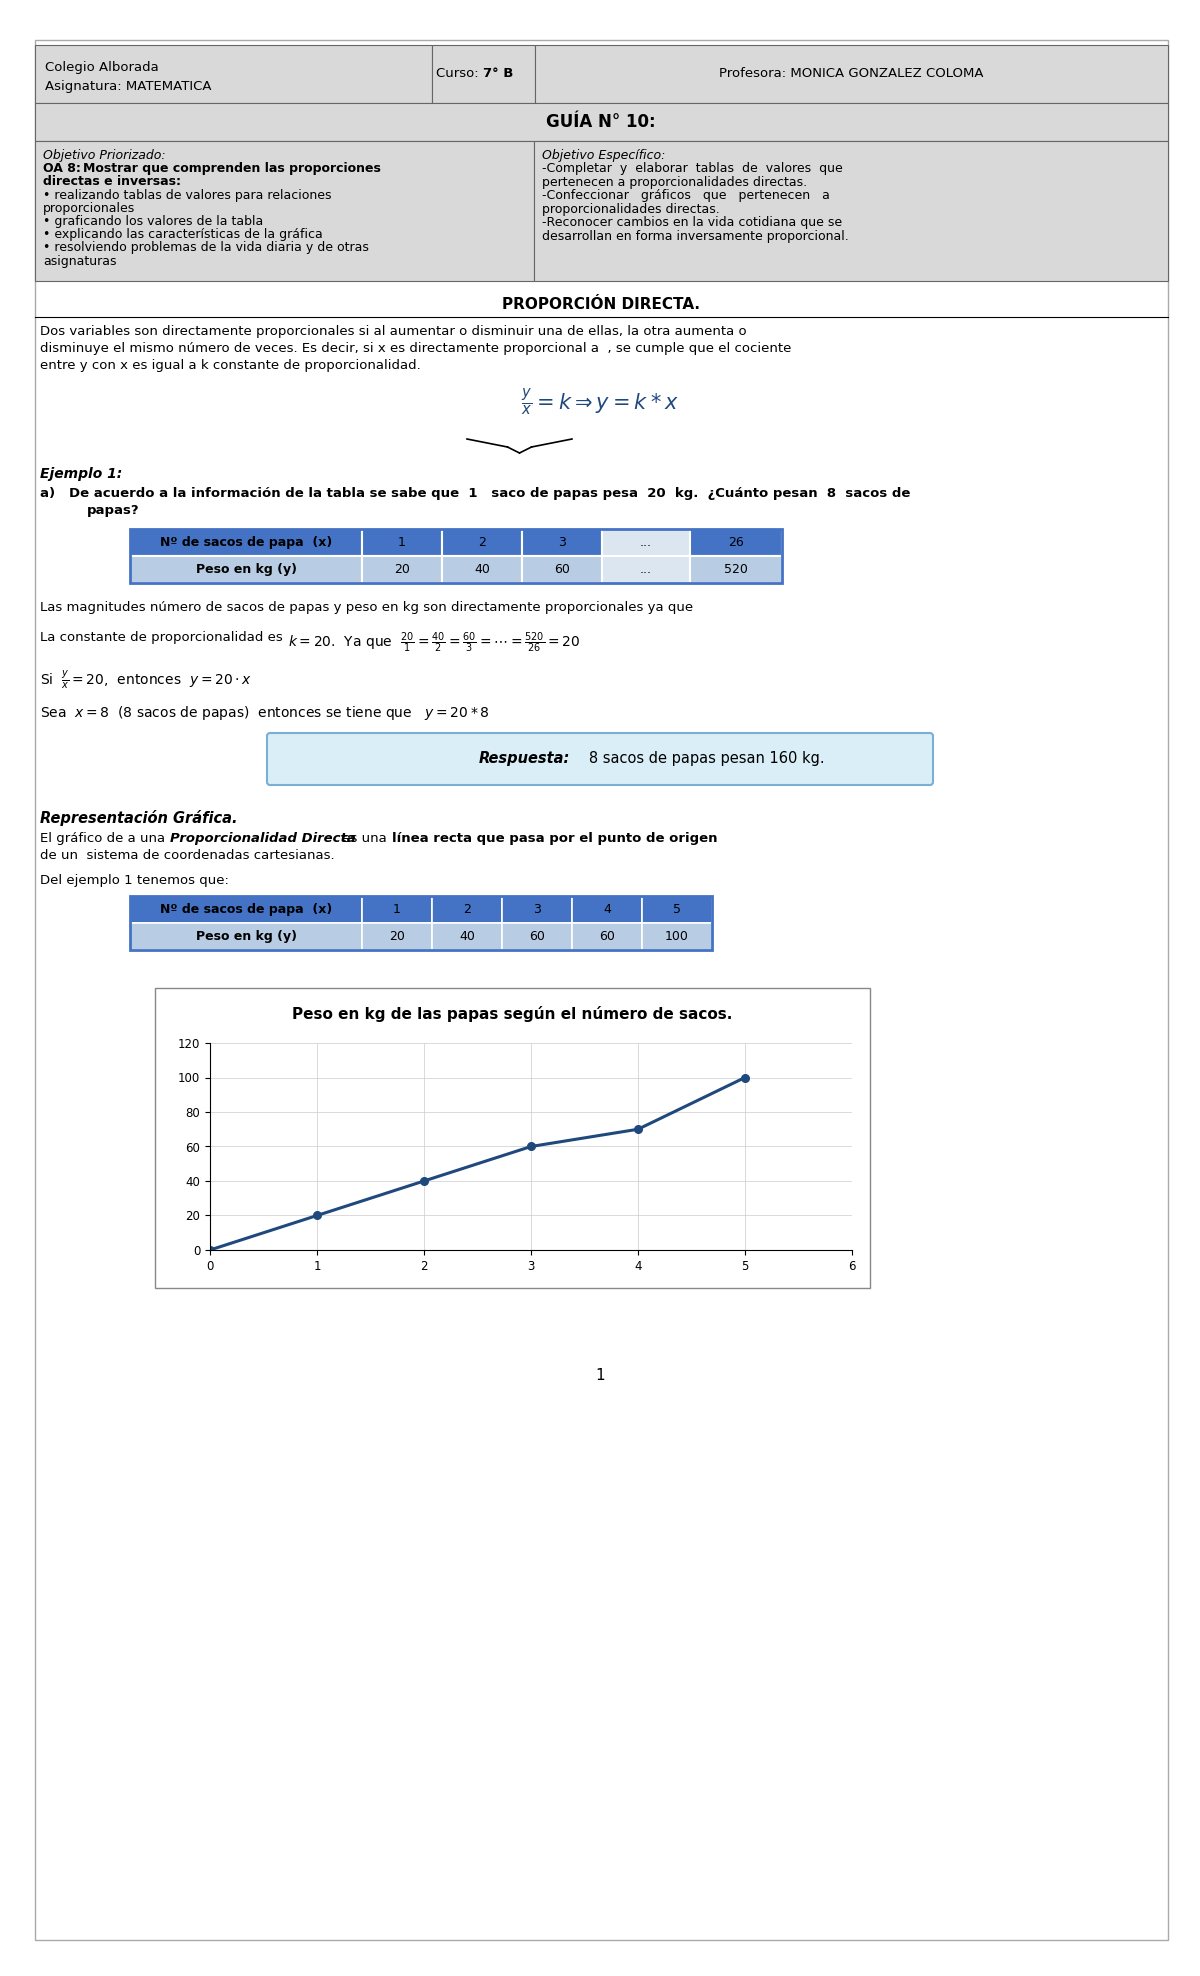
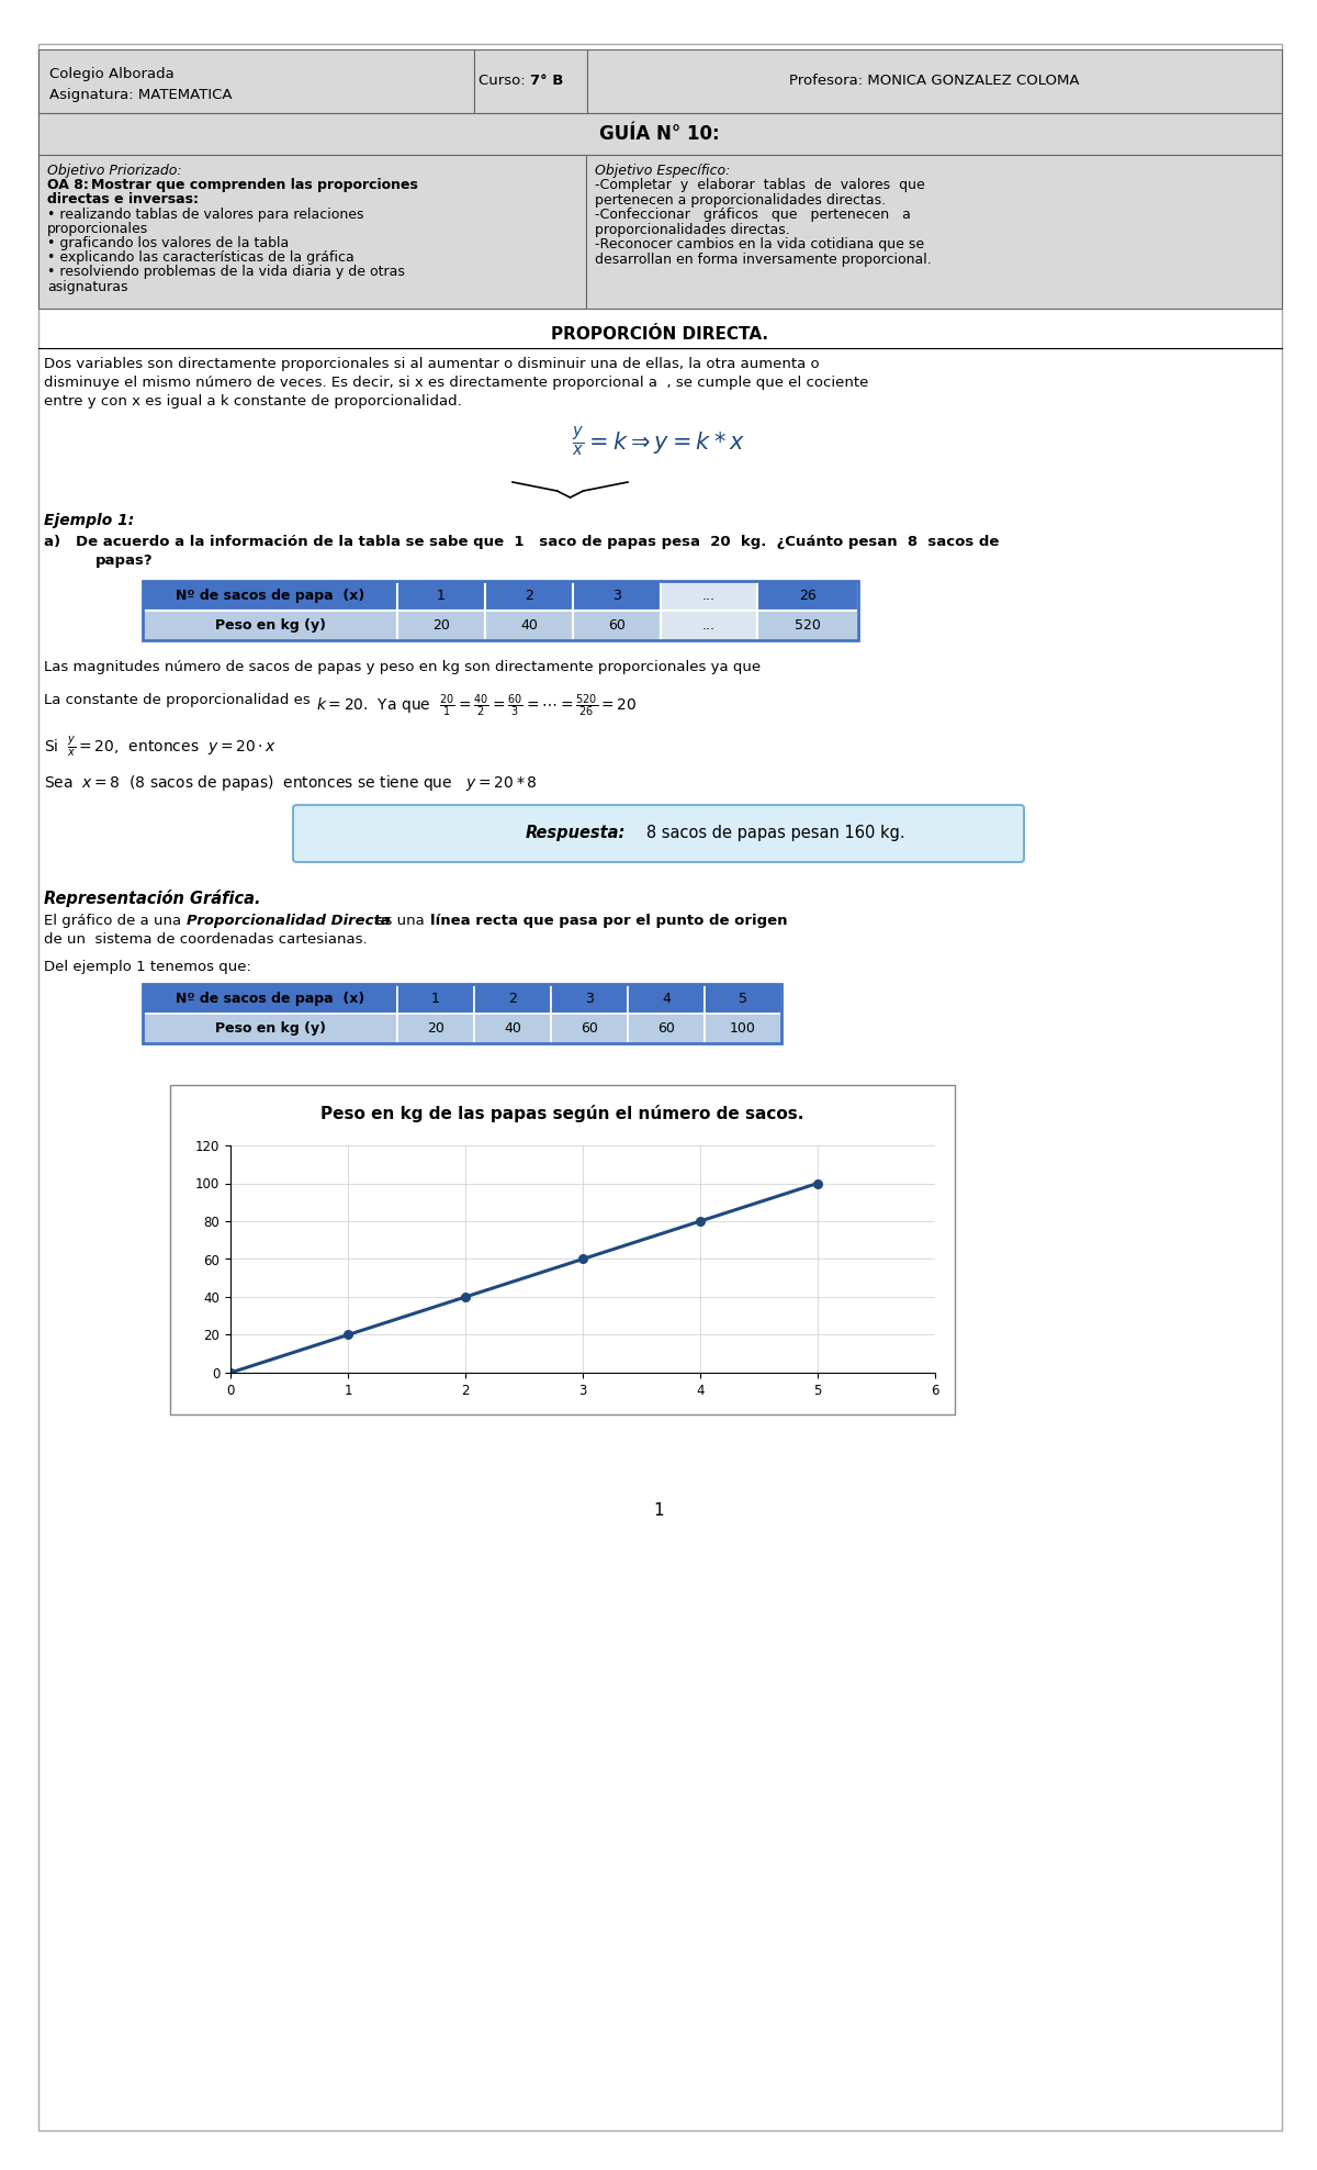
4: 70 -> 80
